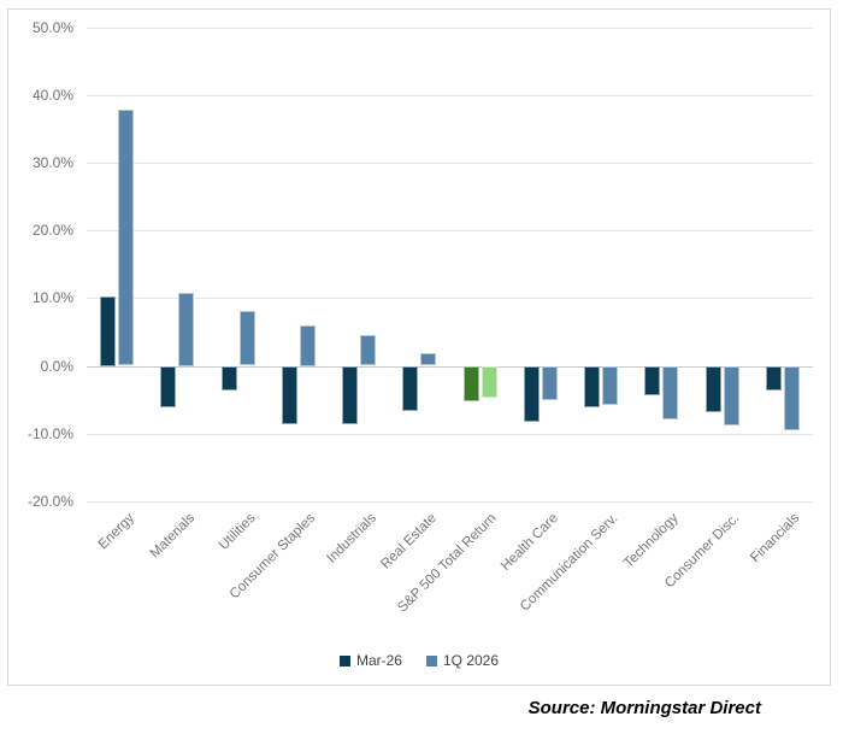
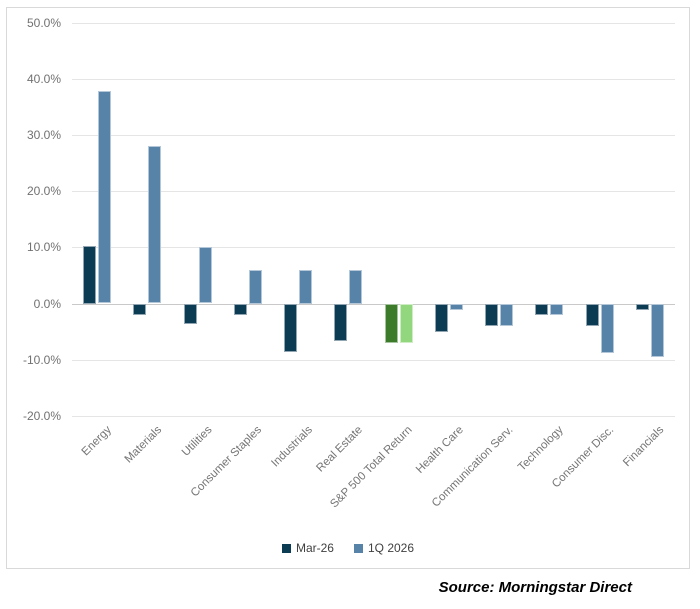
Mar-26/Materials: -6% -> -2%
1Q 2026/Materials: 11% -> 28%
1Q 2026/Utilities: 8% -> 10%
Mar-26/Consumer Staples: -8% -> -2%
1Q 2026/Industrials: 4% -> 6%
1Q 2026/Real Estate: 2% -> 6%
Mar-26/S&P 500 Total Return: -5% -> -7%
1Q 2026/S&P 500 Total Return: -5% -> -7%
Mar-26/Health Care: -8% -> -5%
1Q 2026/Health Care: -5% -> -1%
Mar-26/Communication Serv.: -6% -> -4%
1Q 2026/Communication Serv.: -6% -> -4%
Mar-26/Technology: -4% -> -2%
1Q 2026/Technology: -8% -> -2%
Mar-26/Consumer Disc.: -7% -> -4%
Mar-26/Financials: -4% -> -1%
